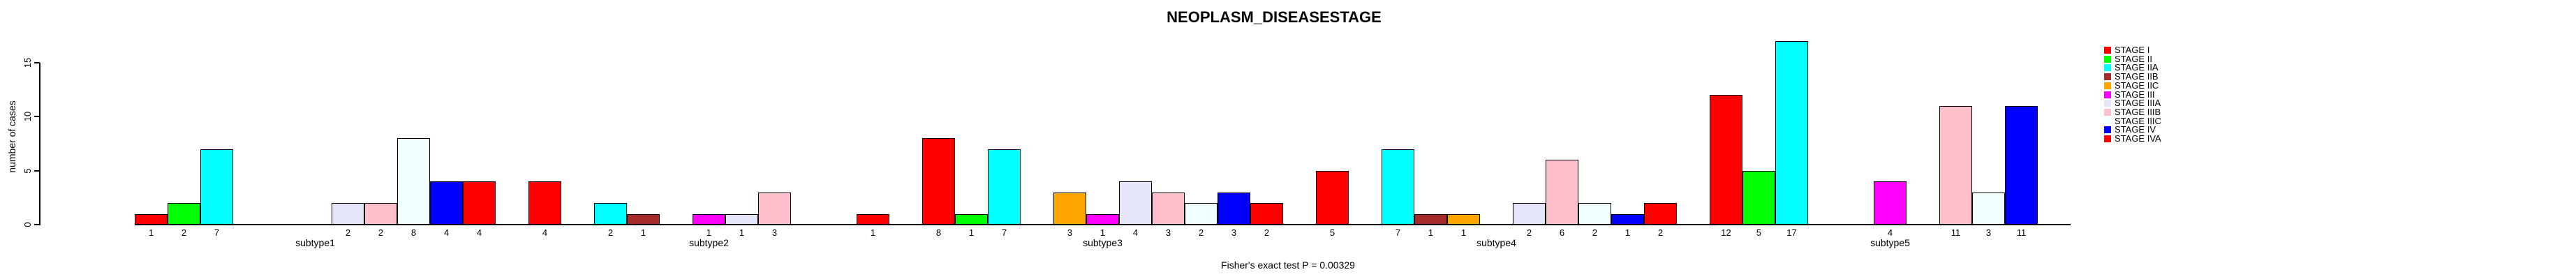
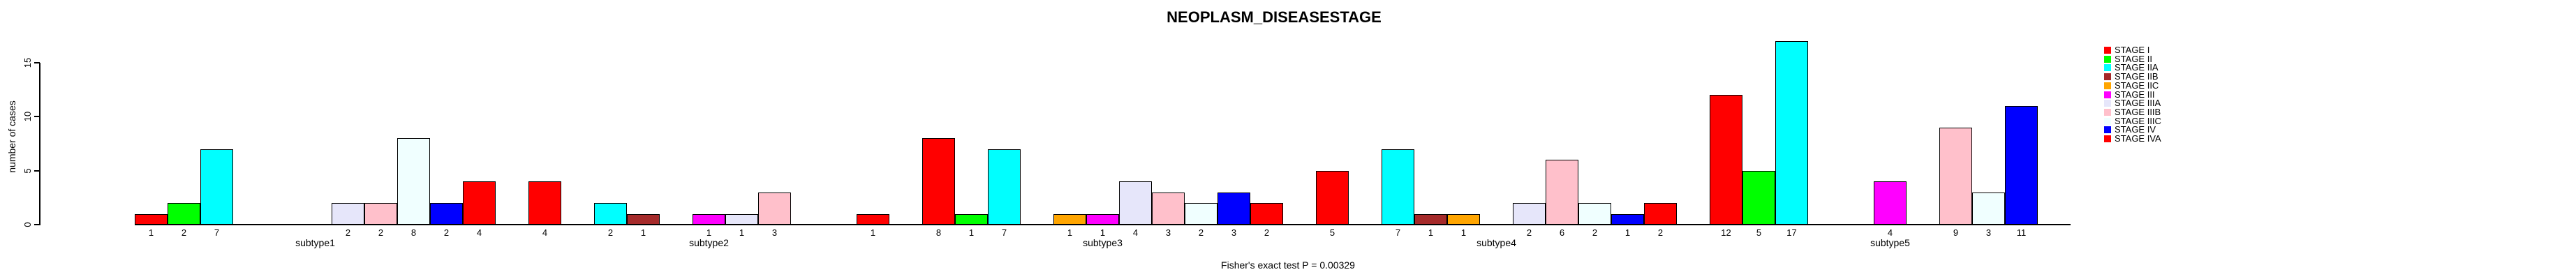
STAGE IV/subtype1: 4 -> 2
STAGE IIC/subtype3: 3 -> 1
STAGE IIIB/subtype5: 11 -> 9
